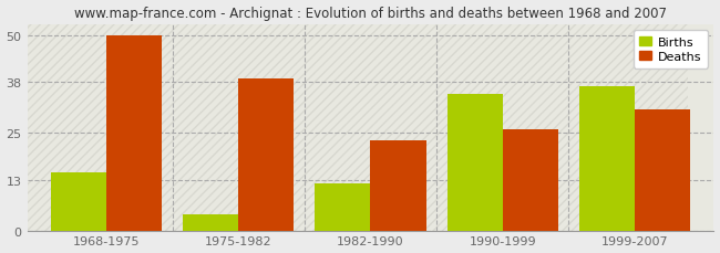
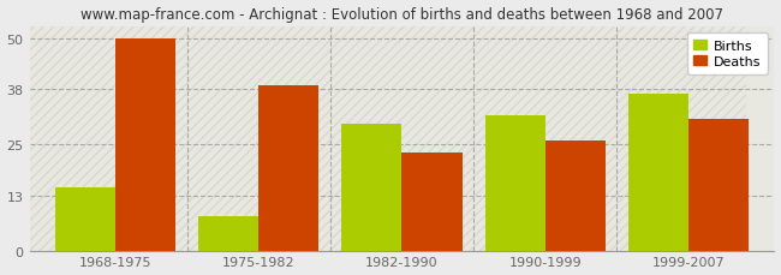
Births/1975-1982: 4 -> 8
Births/1982-1990: 12 -> 30
Births/1990-1999: 35 -> 32
